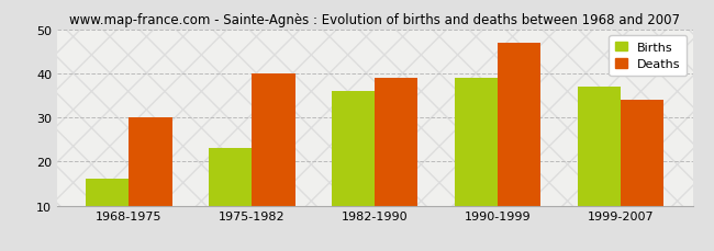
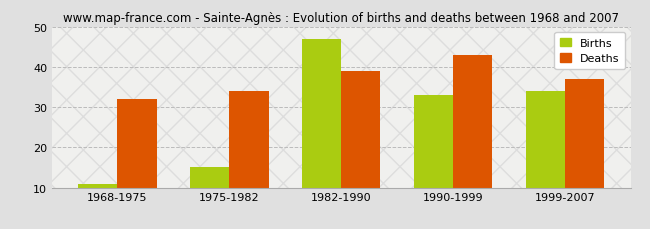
Births/1968-1975: 16 -> 11
Deaths/1968-1975: 30 -> 32
Births/1975-1982: 23 -> 15
Deaths/1975-1982: 40 -> 34
Births/1982-1990: 36 -> 47
Births/1990-1999: 39 -> 33
Deaths/1990-1999: 47 -> 43
Births/1999-2007: 37 -> 34
Deaths/1999-2007: 34 -> 37
